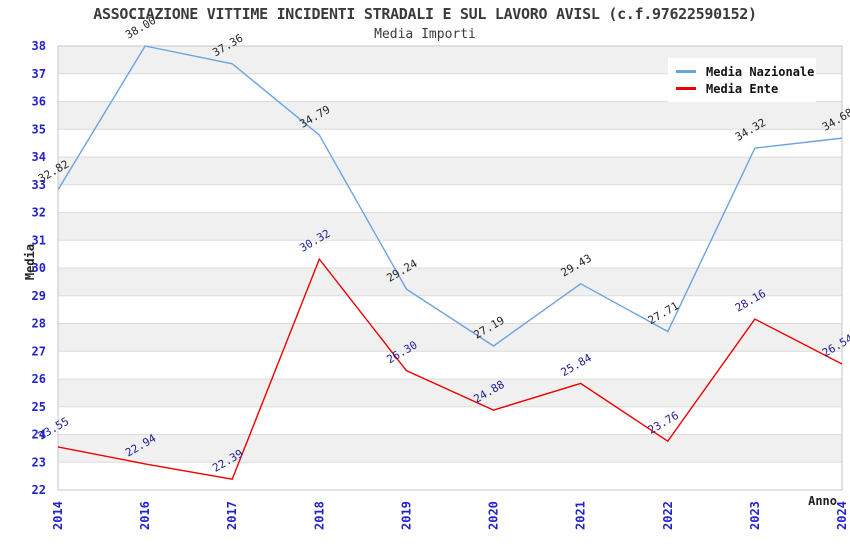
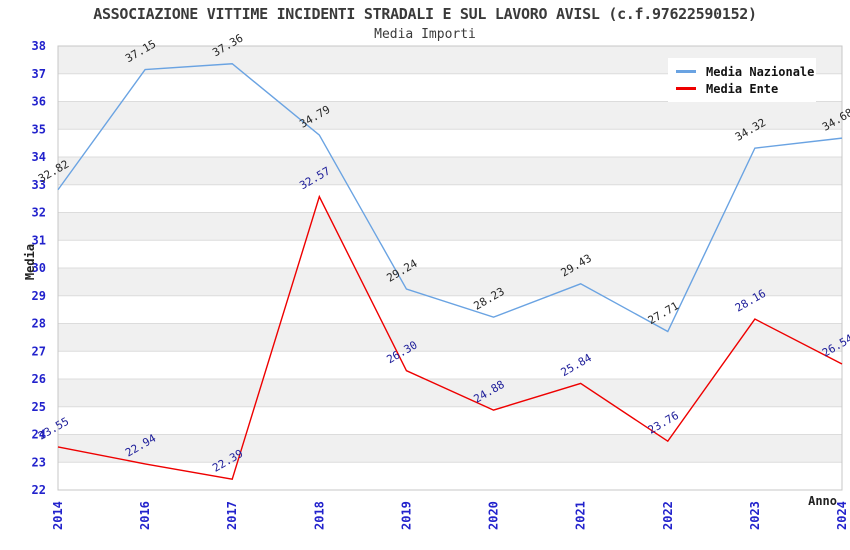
Media Nazionale/2016: 38.00 -> 37.15
Media Ente/2018: 30.32 -> 32.57
Media Nazionale/2020: 27.19 -> 28.23
